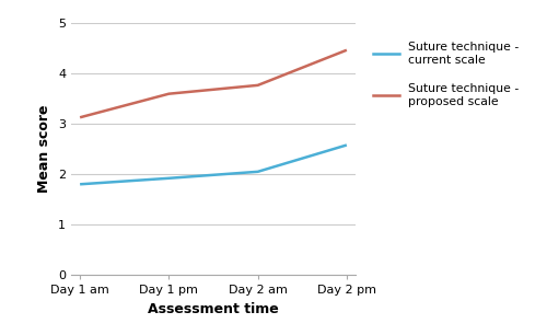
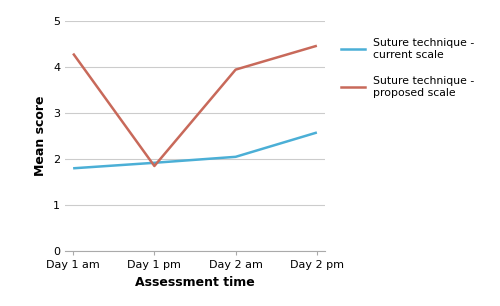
Suture technique - proposed scale/Day 1 am: 3.13 -> 4.30
Suture technique - proposed scale/Day 1 pm: 3.60 -> 1.85
Suture technique - proposed scale/Day 2 am: 3.77 -> 3.95
